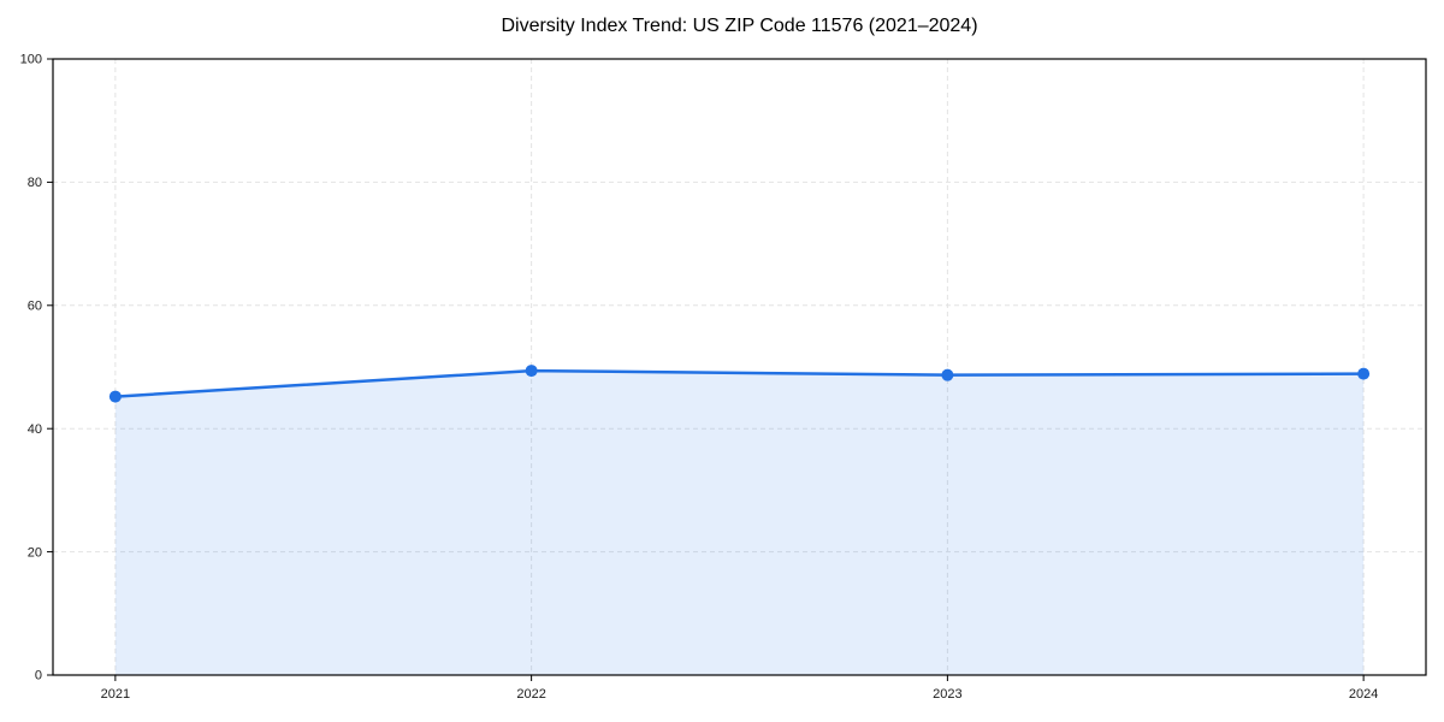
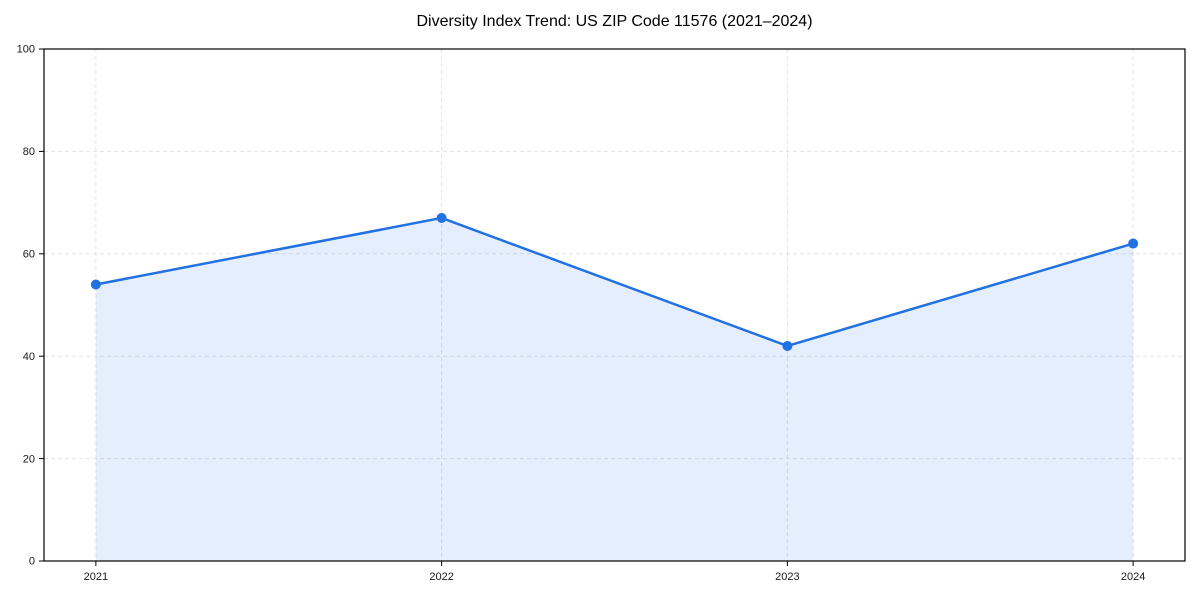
2021: 45 -> 54
2022: 49 -> 67
2023: 49 -> 42
2024: 49 -> 62
